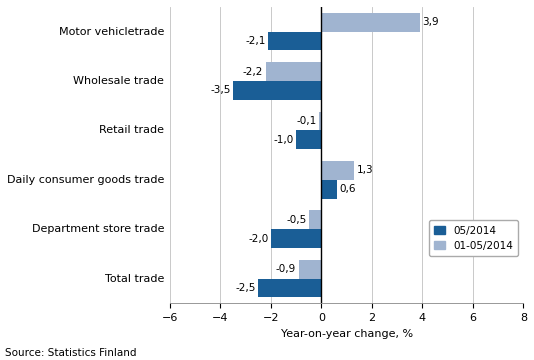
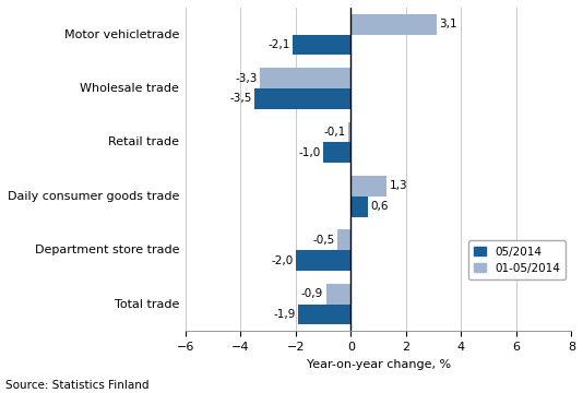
01-05/2014/Motor vehicletrade: 3,9 -> 3,1
01-05/2014/Wholesale trade: -2,2 -> -3,3
05/2014/Total trade: -2,5 -> -1,9
